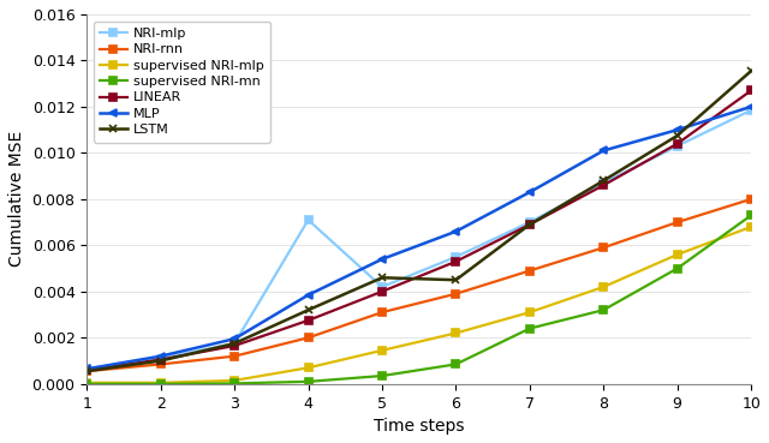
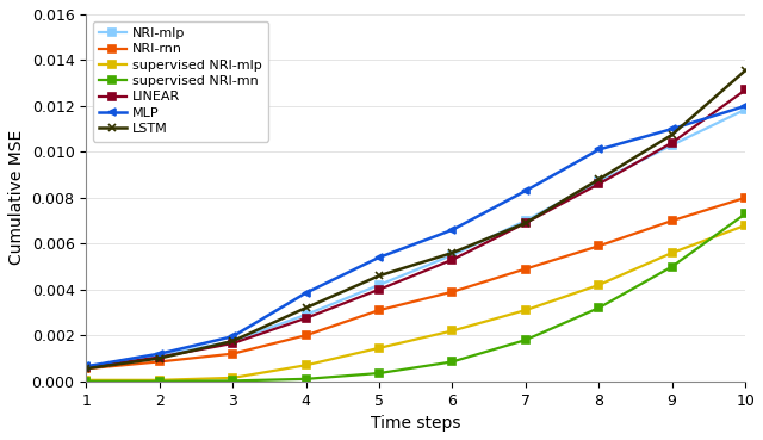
NRI-mlp/4: 0.0071 -> 0.0029
LSTM/6: 0.0045 -> 0.0056
supervised NRI-mn/7: 0.0024 -> 0.0018
